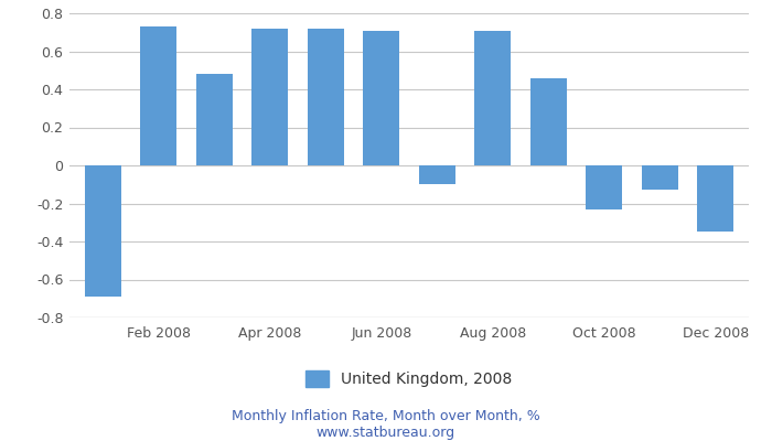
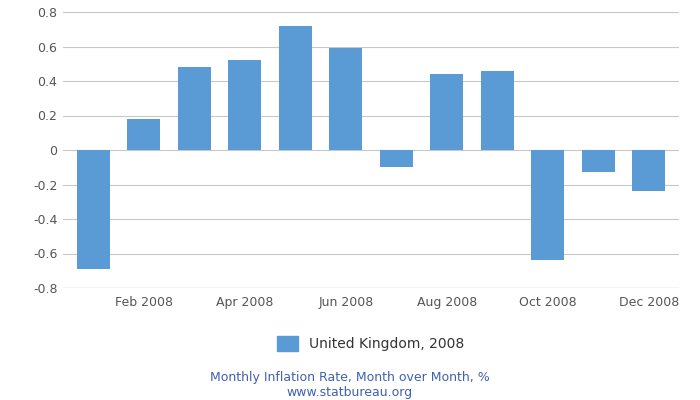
Feb 2008: 0.73 -> 0.18
Apr 2008: 0.72 -> 0.52
Jun 2008: 0.71 -> 0.59
Aug 2008: 0.71 -> 0.44
Oct 2008: -0.23 -> -0.64
Dec 2008: -0.35 -> -0.24
